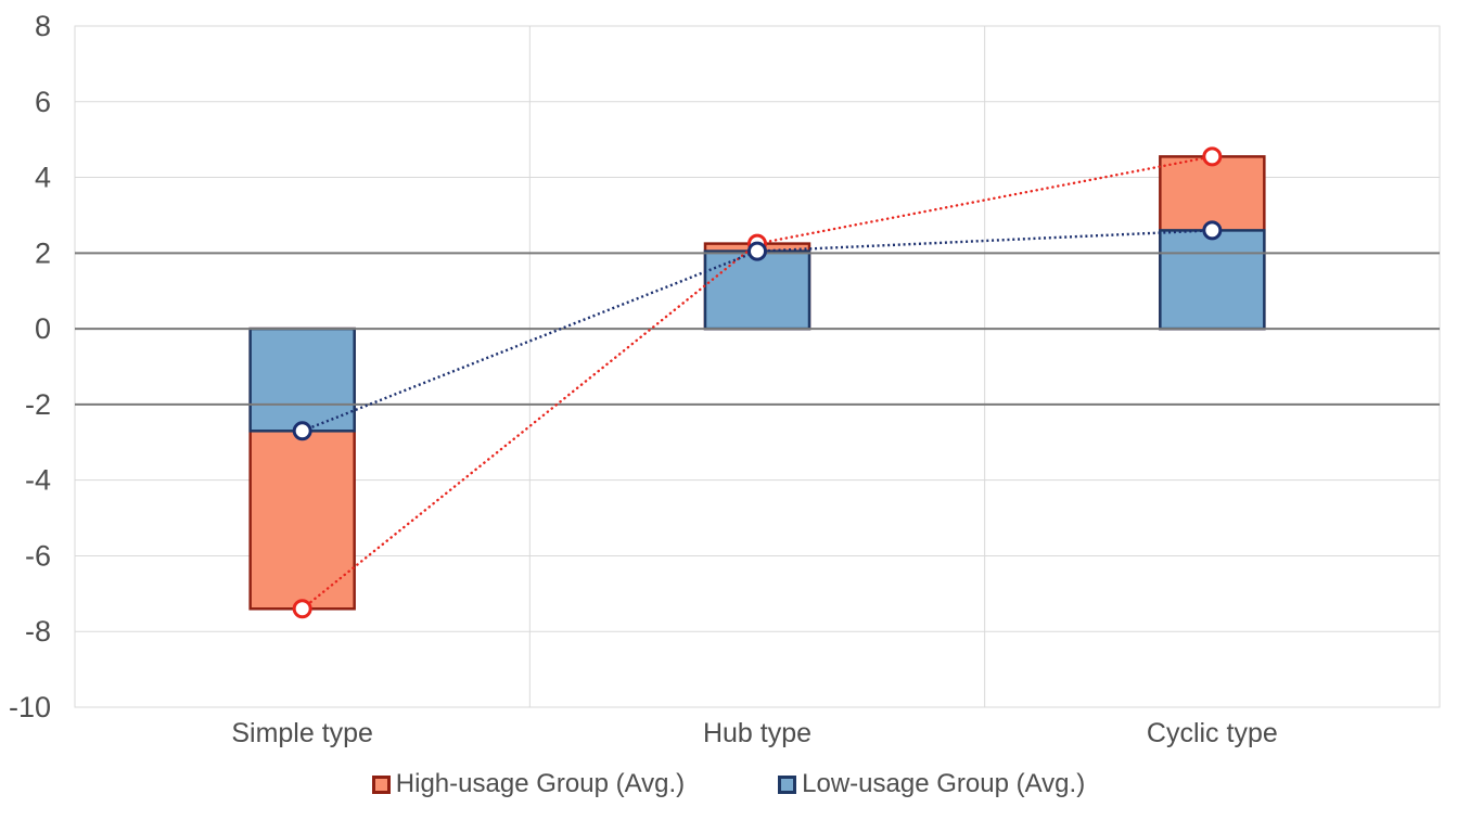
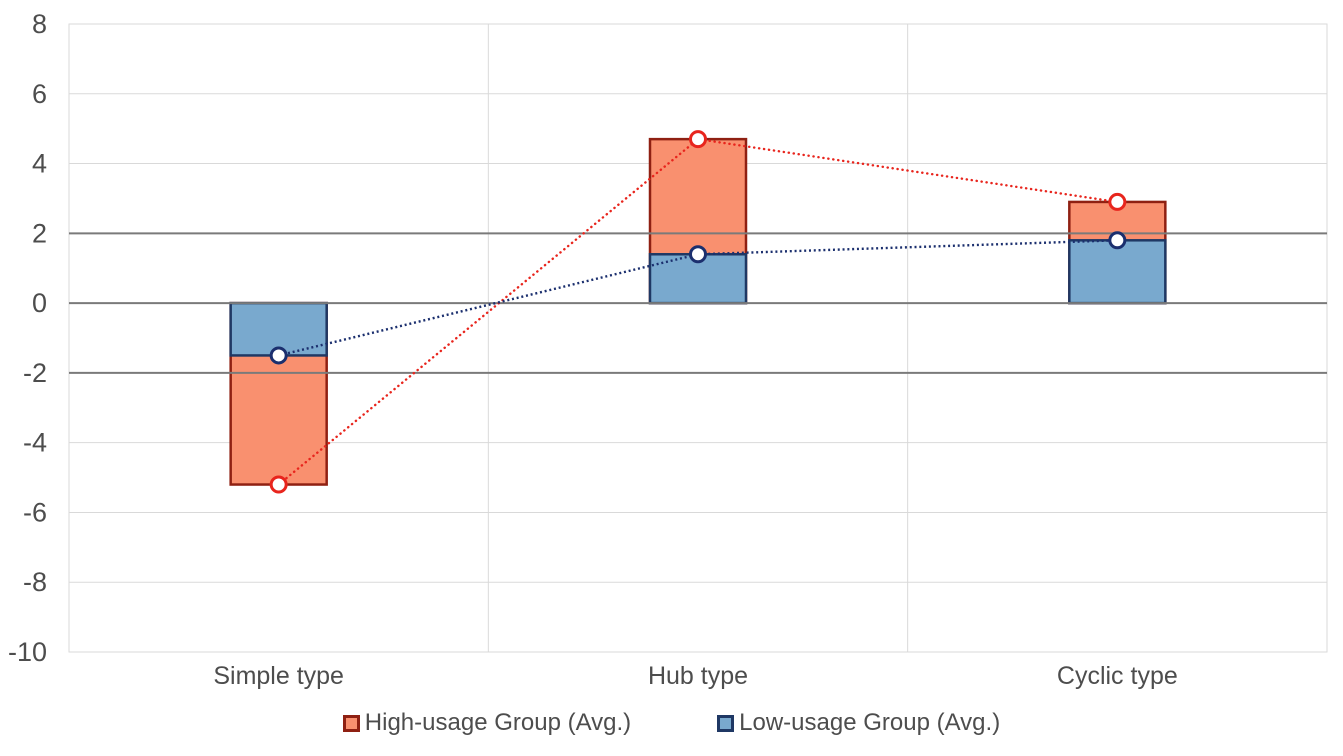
High-usage Group (Avg.)/Simple type: -7.4 -> -5.2
Low-usage Group (Avg.)/Simple type: -2.7 -> -1.5
High-usage Group (Avg.)/Hub type: 2.2 -> 4.7
Low-usage Group (Avg.)/Hub type: 2.0 -> 1.4
High-usage Group (Avg.)/Cyclic type: 4.5 -> 2.9
Low-usage Group (Avg.)/Cyclic type: 2.6 -> 1.8
